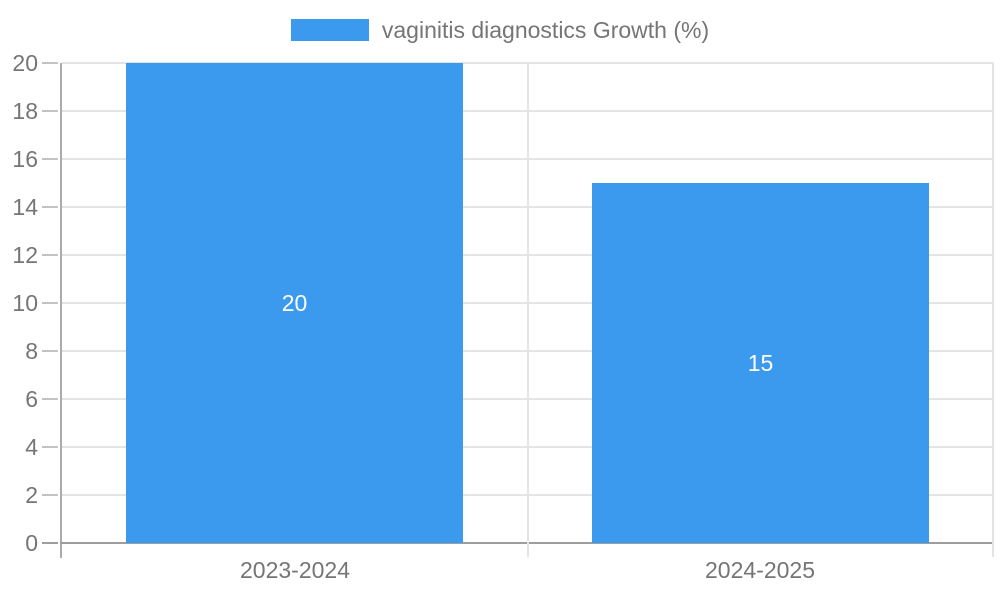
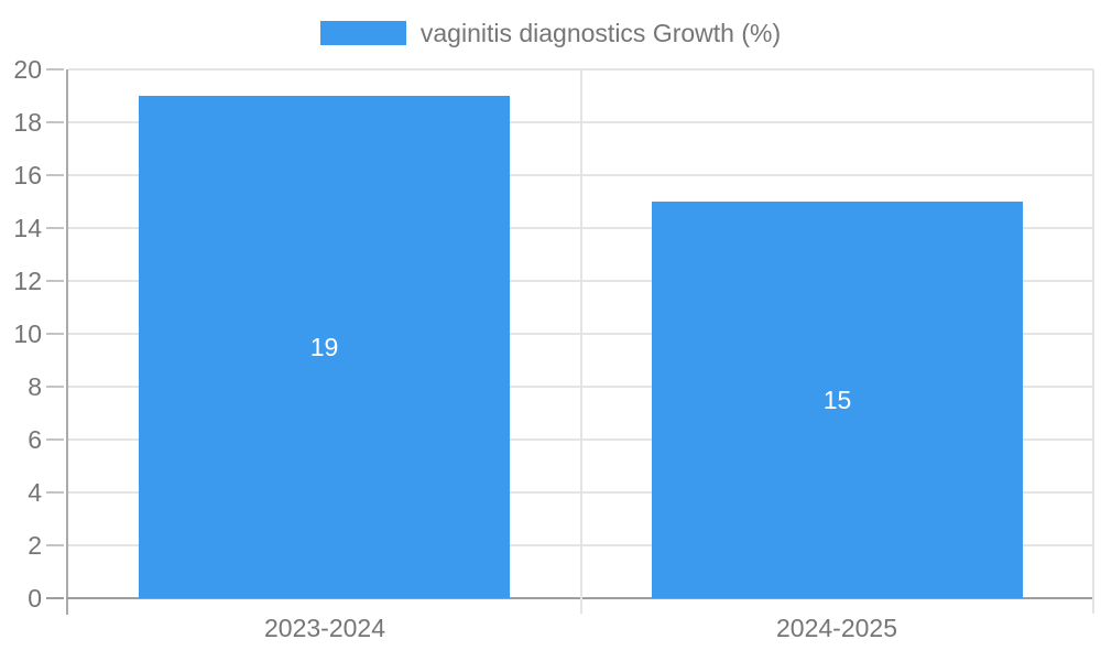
2023-2024: 20 -> 19
